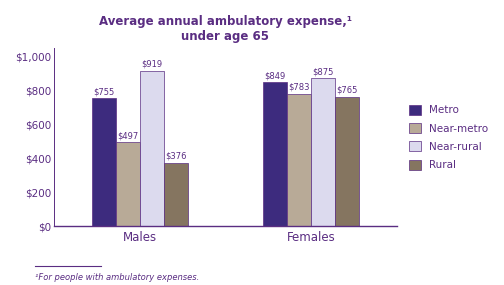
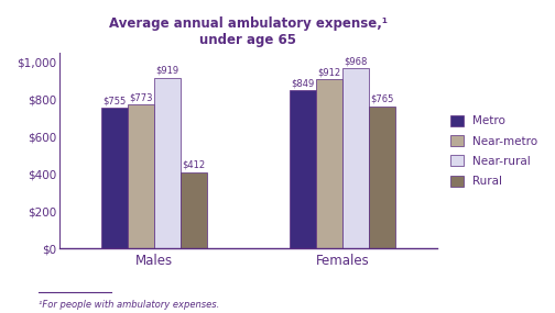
Near-metro/Males: $497 -> $773
Rural/Males: $376 -> $412
Near-metro/Females: $783 -> $912
Near-rural/Females: $875 -> $968
